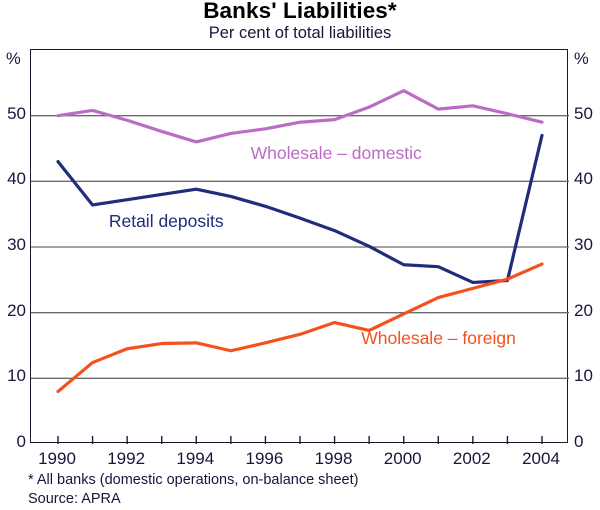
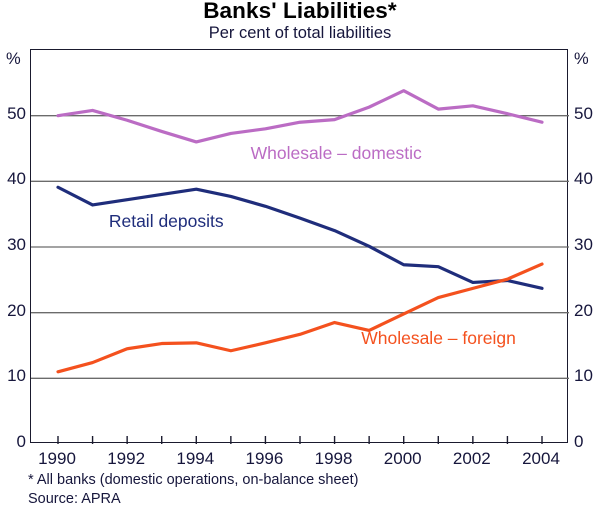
Retail deposits/1990: 43 -> 39
Wholesale – foreign/1990: 8 -> 11
Retail deposits/2004: 47 -> 24
